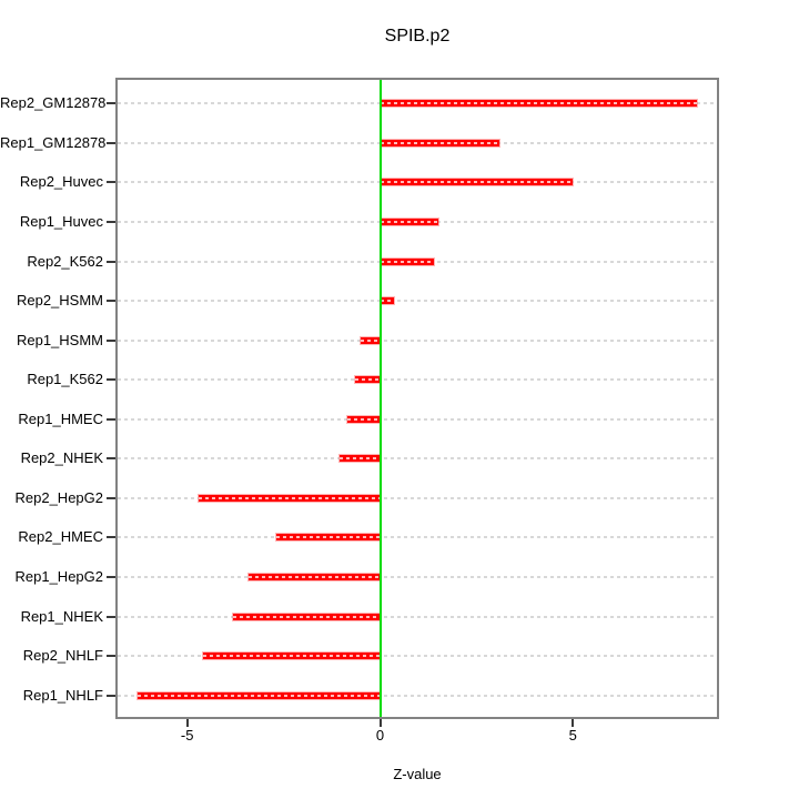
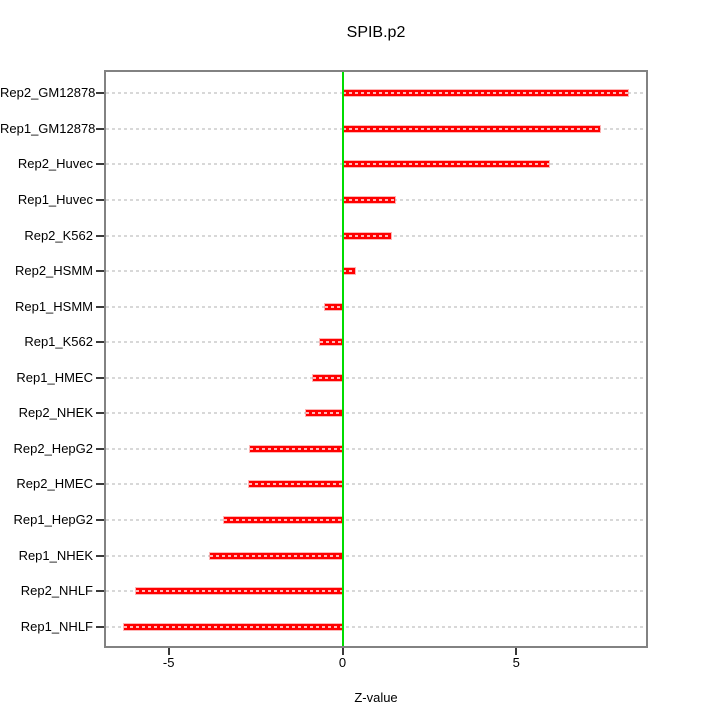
Rep1_GM12878: 3.1 -> 7.4
Rep2_Huvec: 5.0 -> 6.0
Rep2_HepG2: -4.7 -> -2.6
Rep2_NHLF: -4.6 -> -6.0
